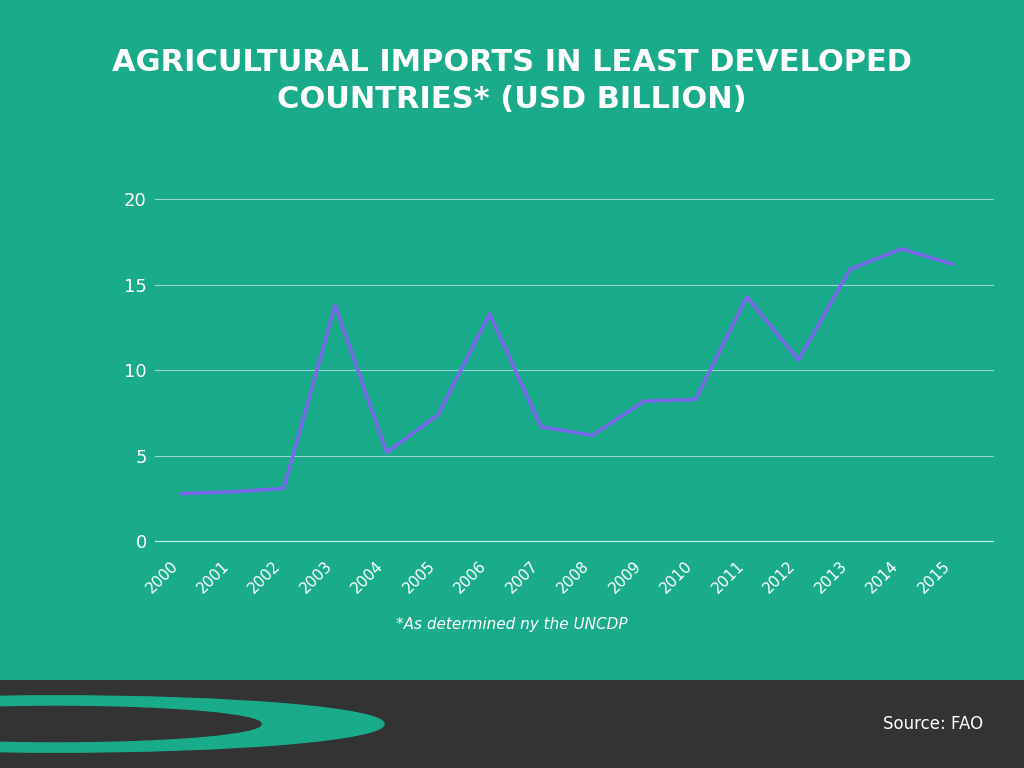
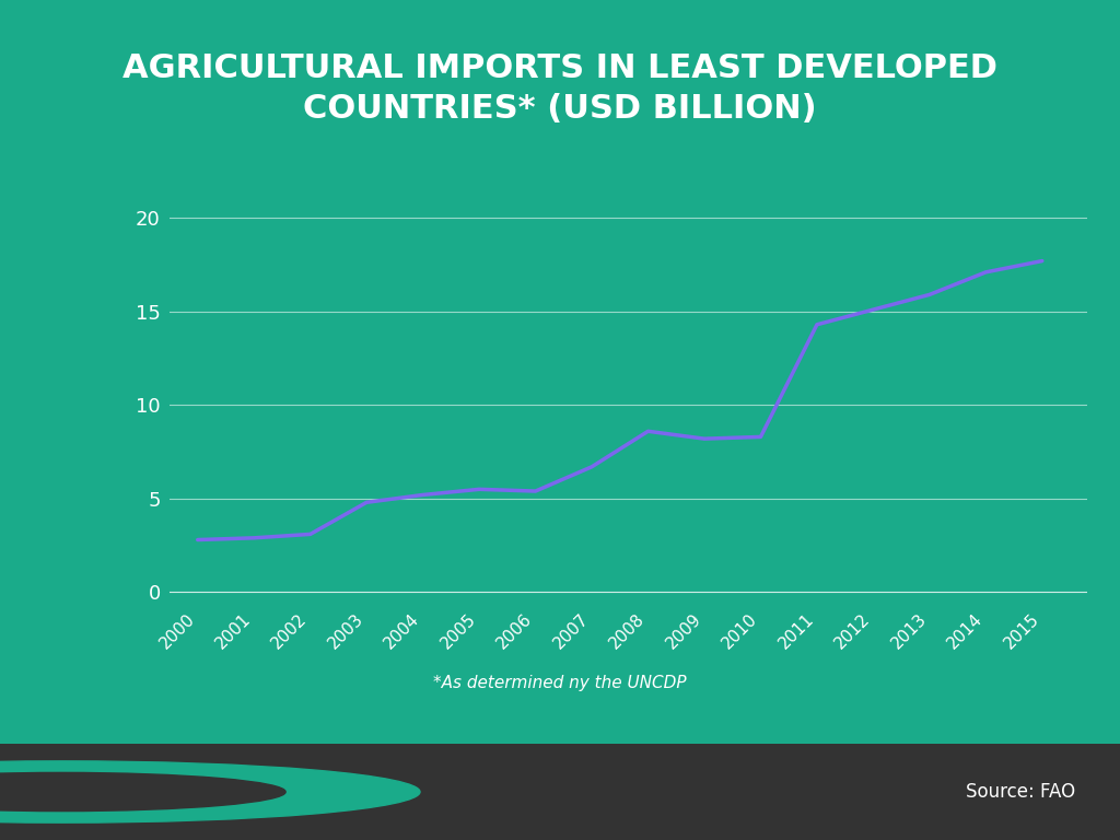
2003: 13.8 -> 4.8
2005: 7.4 -> 5.5
2006: 13.3 -> 5.4
2008: 6.2 -> 8.6
2012: 10.6 -> 15.1
2015: 16.2 -> 17.7
